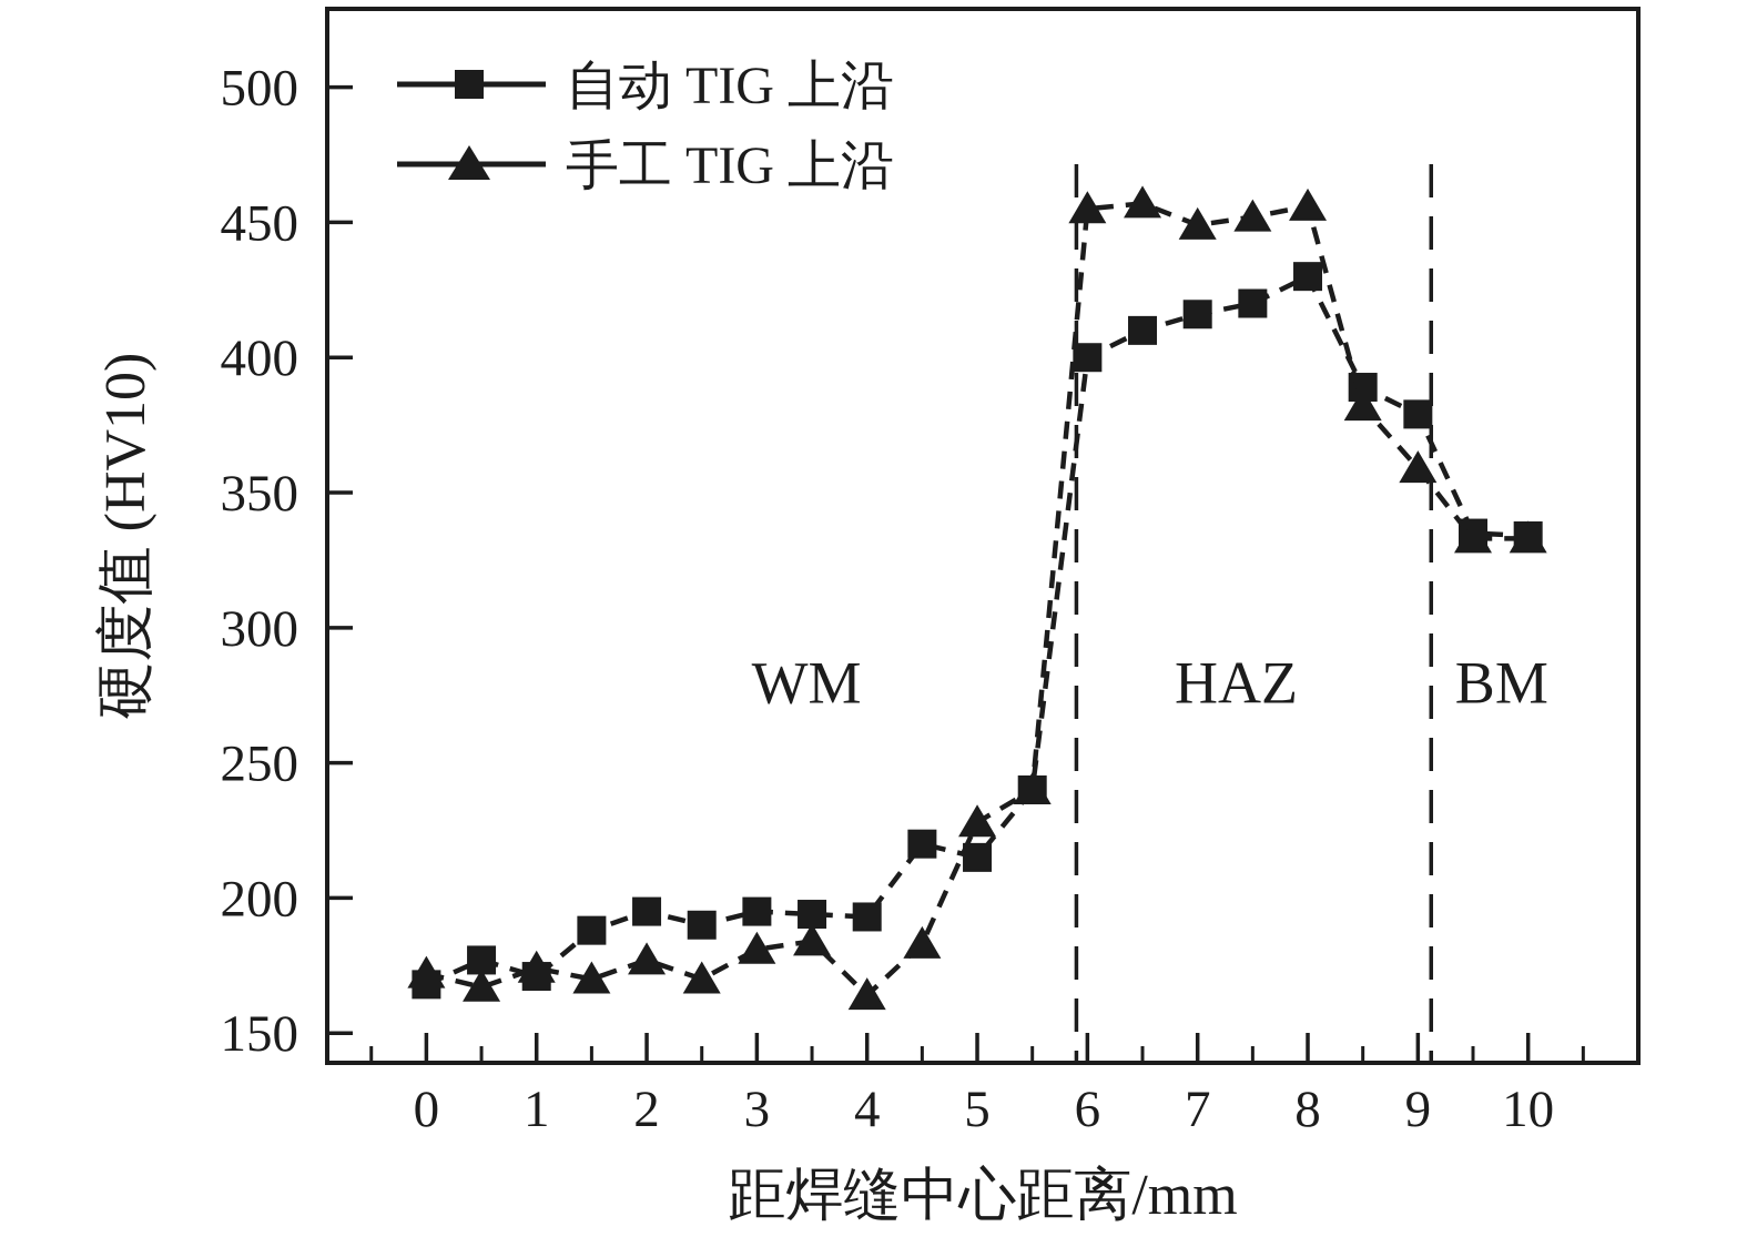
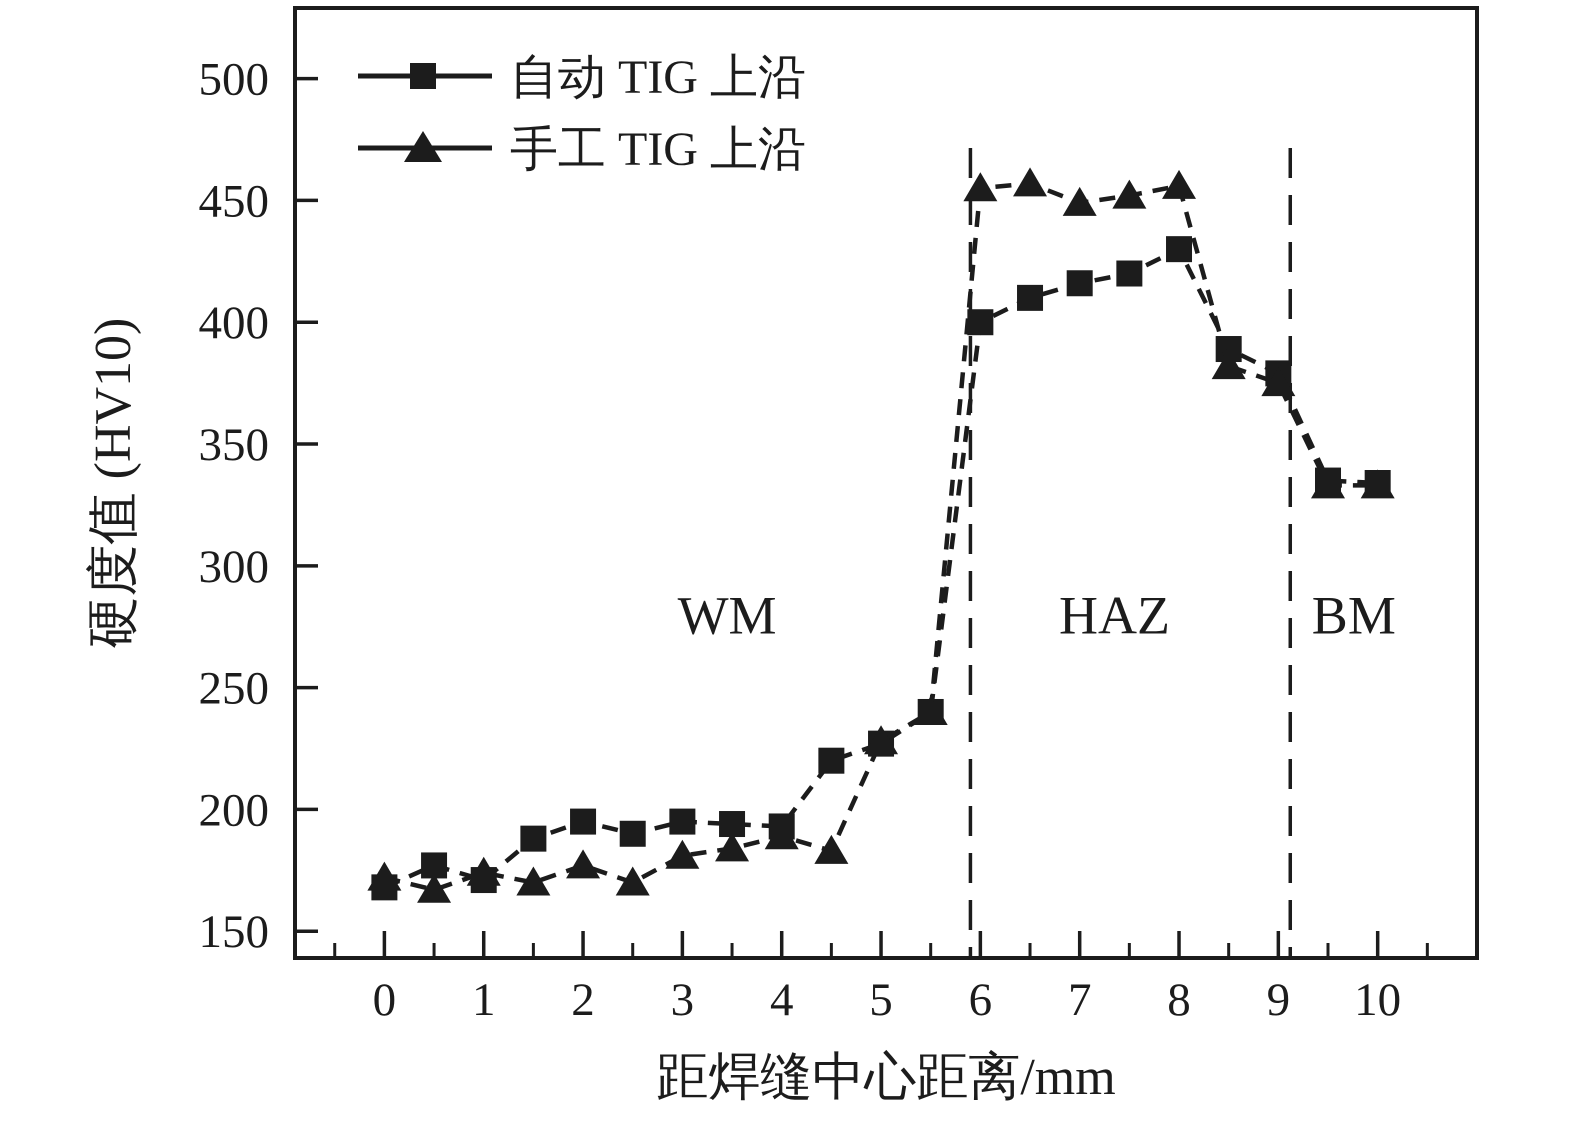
手工 TIG 上沿/4: 164 -> 189
自动 TIG 上沿/5: 215 -> 227
手工 TIG 上沿/9: 359 -> 375
